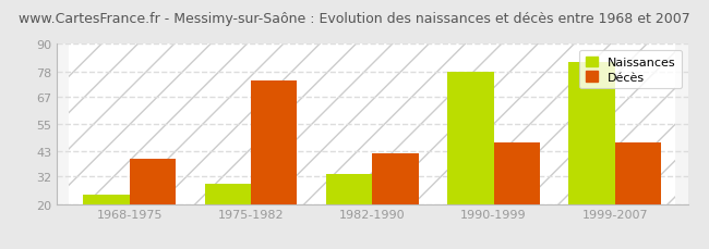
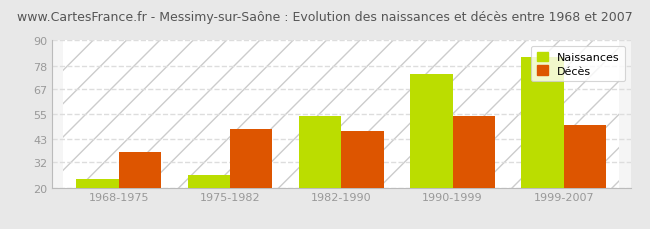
Décès/1968-1975: 40 -> 37
Naissances/1975-1982: 29 -> 26
Décès/1975-1982: 74 -> 48
Naissances/1982-1990: 33 -> 54
Décès/1982-1990: 42 -> 47
Naissances/1990-1999: 78 -> 74
Décès/1990-1999: 47 -> 54
Décès/1999-2007: 47 -> 50
